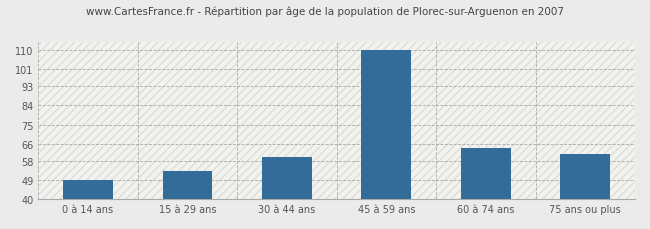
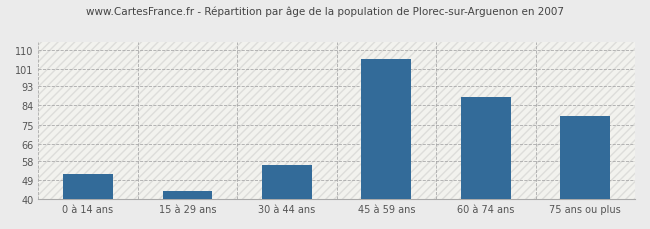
0 à 14 ans: 49 -> 52
15 à 29 ans: 53 -> 44
30 à 44 ans: 60 -> 56
45 à 59 ans: 110 -> 106
60 à 74 ans: 64 -> 88
75 ans ou plus: 61 -> 79
